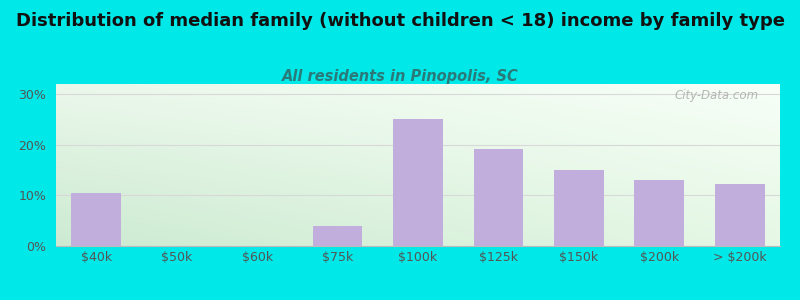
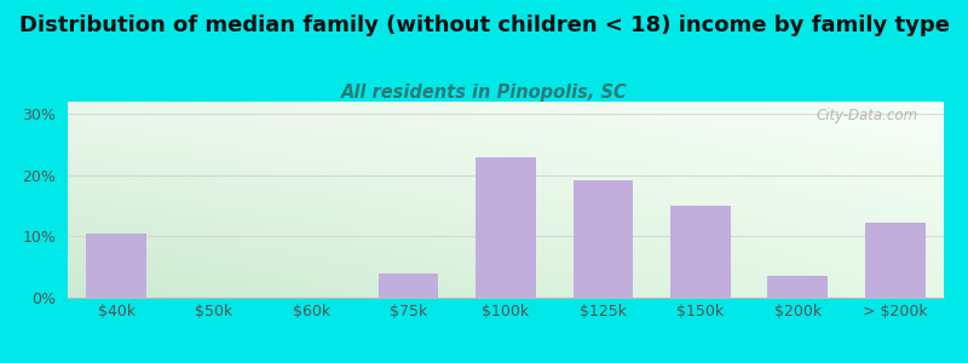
$100k: 25.0% -> 23.0%
$200k: 13.0% -> 3.6%
